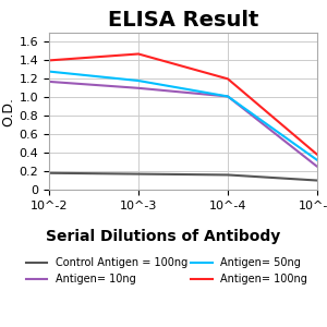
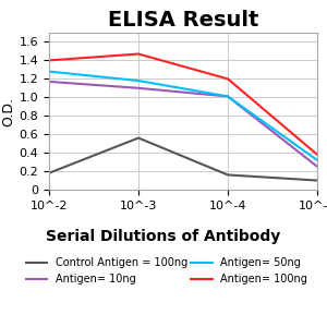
Control Antigen = 100ng/10^-3: 0.17 -> 0.56
